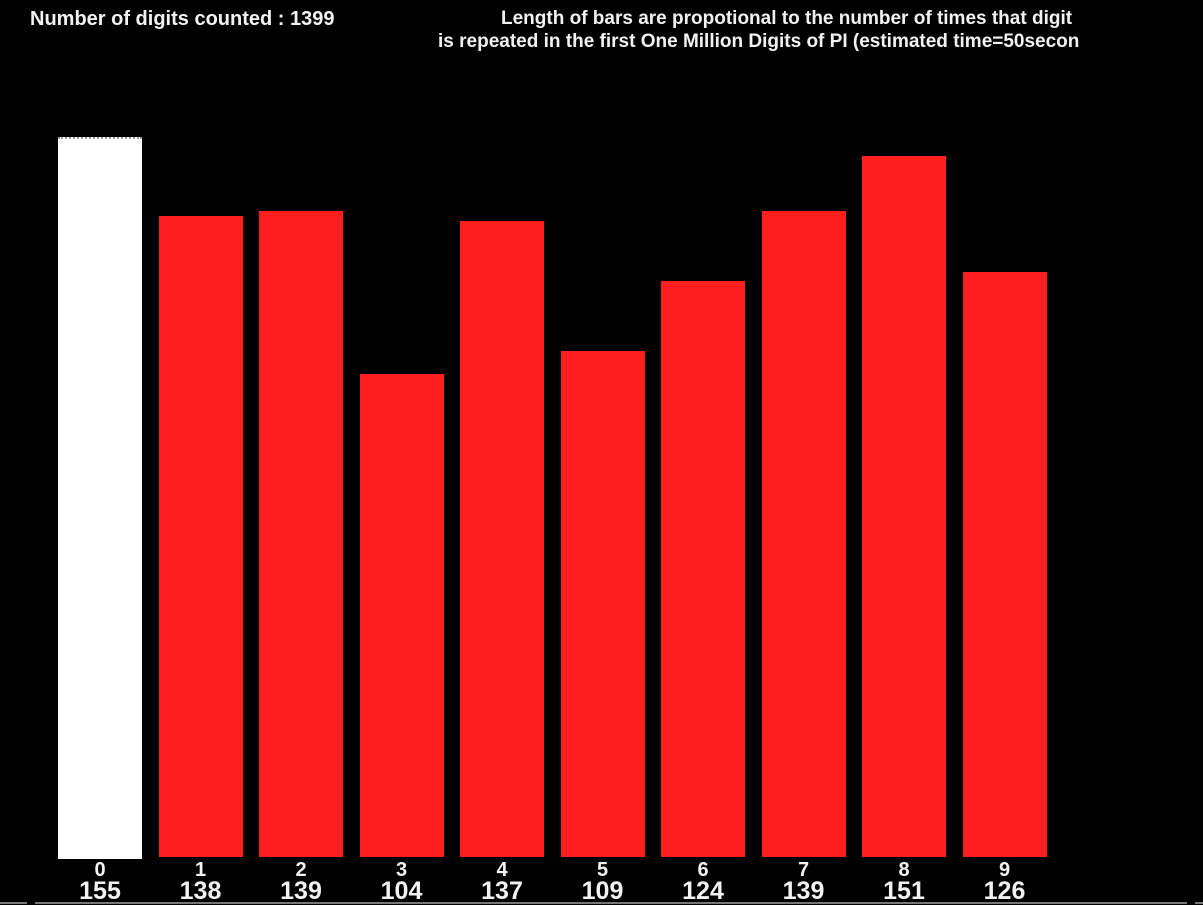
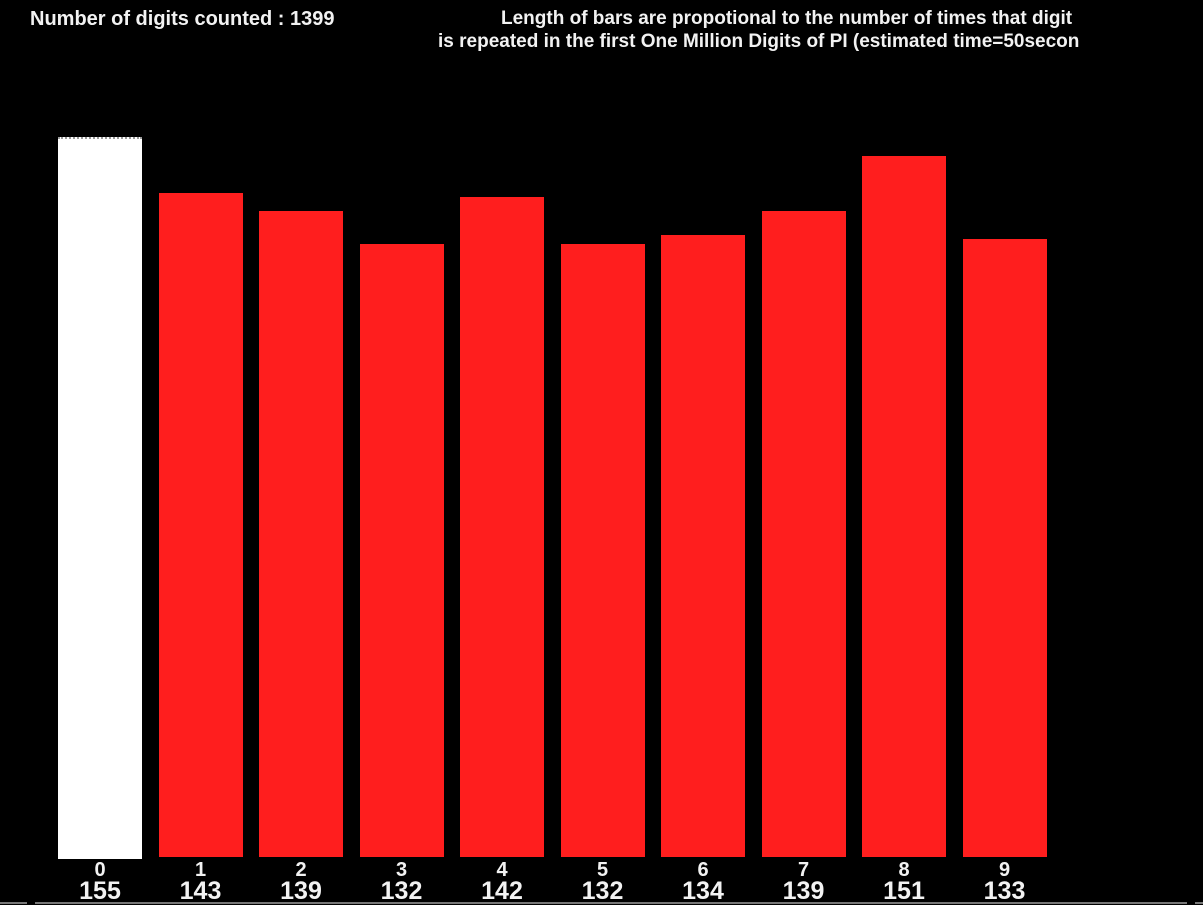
1: 138 -> 143
3: 104 -> 132
4: 137 -> 142
5: 109 -> 132
6: 124 -> 134
9: 126 -> 133
